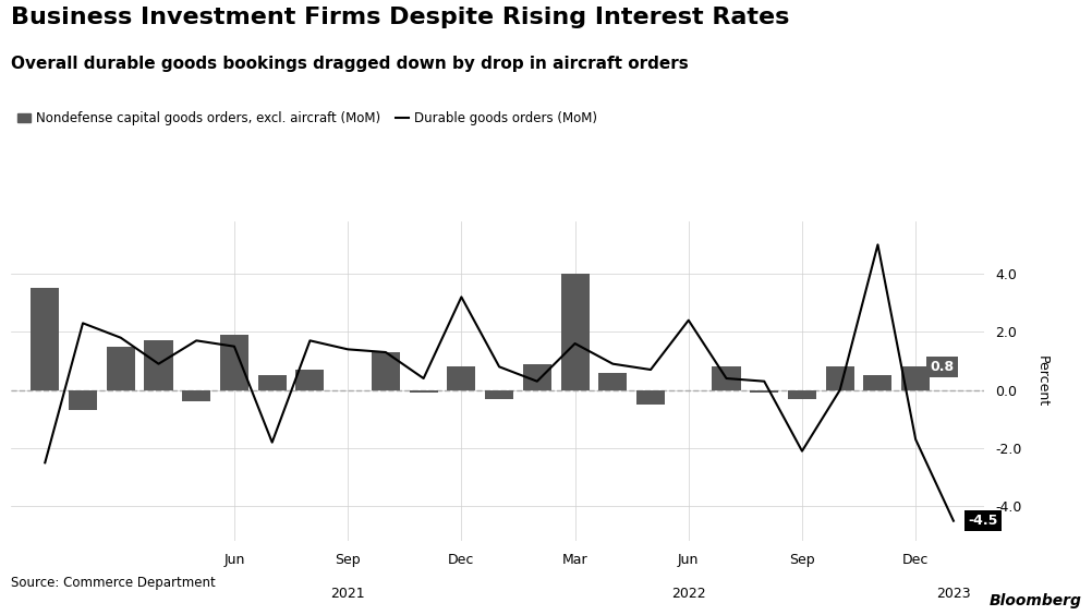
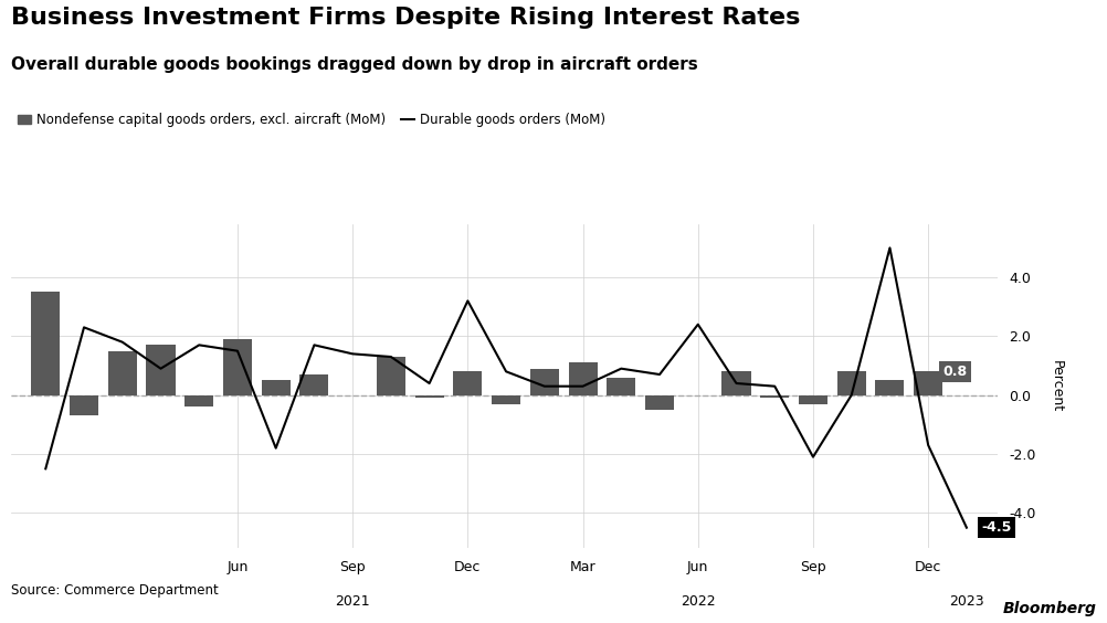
Nondefense capital goods orders, excl. aircraft (MoM)/Mar: 4.0 -> 1.1
Durable goods orders (MoM)/Mar: 1.6 -> 0.3
